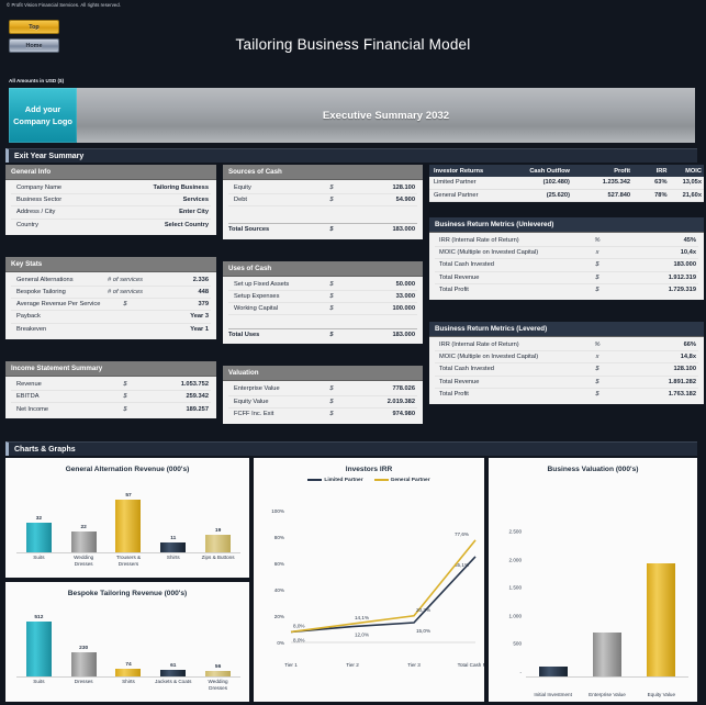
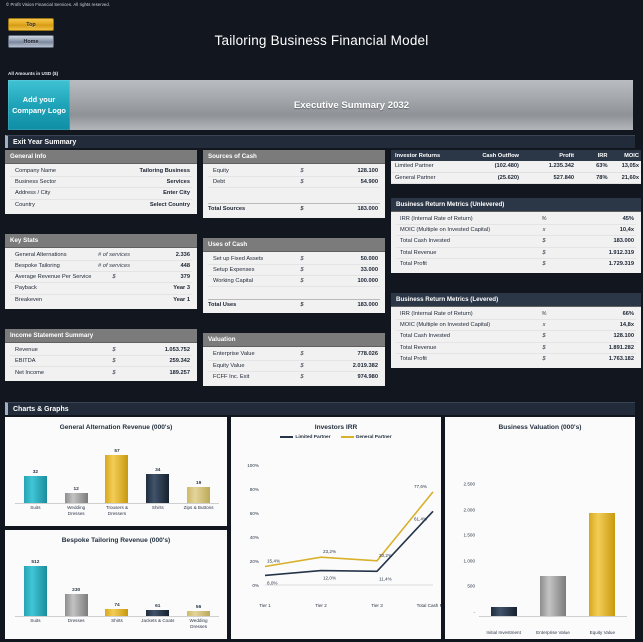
General Alternation Revenue (000's)/Wedding Dresses: 22 -> 12
General Alternation Revenue (000's)/Shirts: 11 -> 34
Investors IRR/General Partner/Tier 1: 8,0% -> 15,4%
Investors IRR/General Partner/Tier 2: 14,1% -> 23,2%
Investors IRR/Limited Partner/Tier 3: 15,0% -> 11,4%
Investors IRR/Limited Partner/Total Cash Flow: 65,1% -> 61,4%
